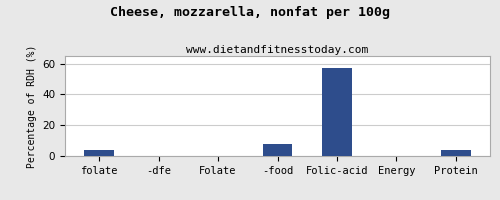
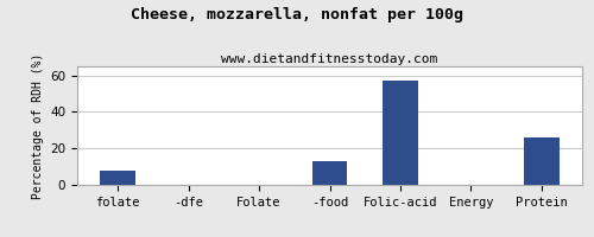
folate: 4 -> 8
-food: 8 -> 13
Protein: 4 -> 26
